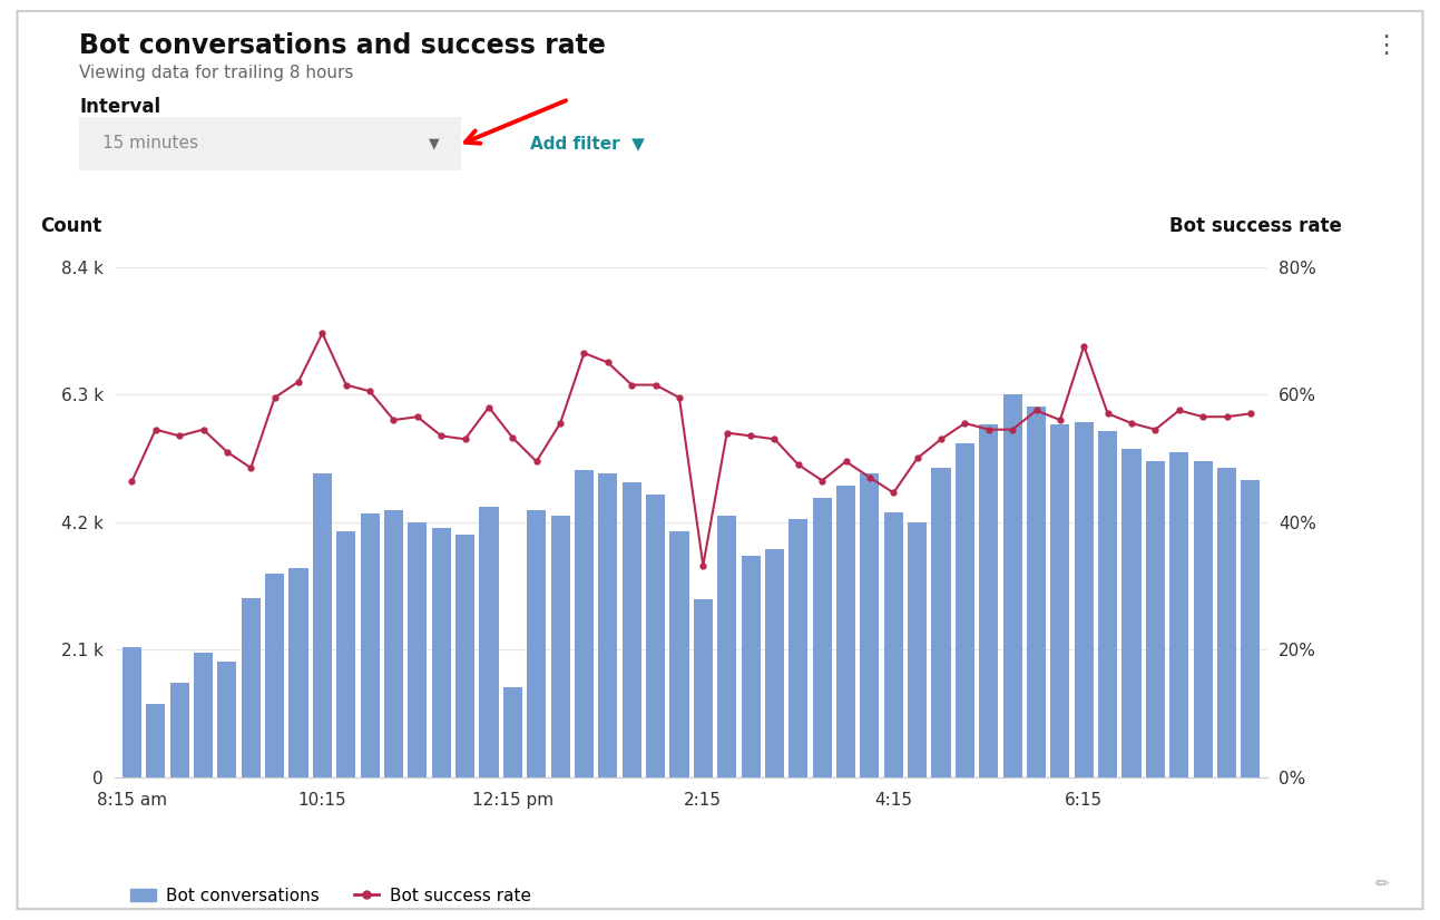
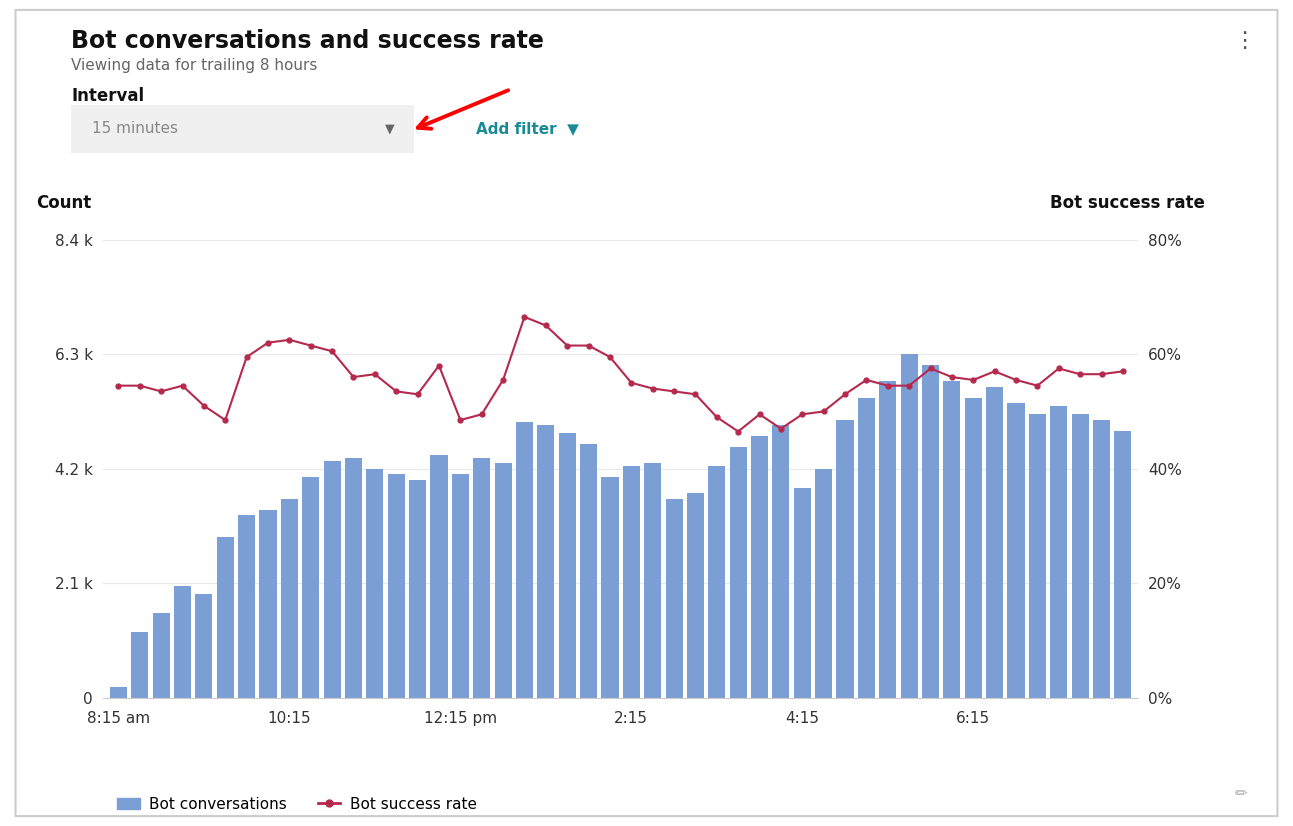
Bot conversations/8:15 am: 2.14 k -> 0.20 k
Bot success rate/8:15 am: 46.4% -> 54.5%
Bot conversations/10:15: 5.00 k -> 3.65 k
Bot success rate/10:15: 69.6% -> 62.5%
Bot conversations/12:15 pm: 1.48 k -> 4.10 k
Bot success rate/12:15 pm: 53.2% -> 48.5%
Bot conversations/2:15: 2.94 k -> 4.25 k
Bot success rate/2:15: 33.2% -> 55.0%
Bot conversations/4:15: 4.36 k -> 3.85 k
Bot success rate/4:15: 44.6% -> 49.5%
Bot conversations/6:15: 5.84 k -> 5.50 k
Bot success rate/6:15: 67.6% -> 55.5%
